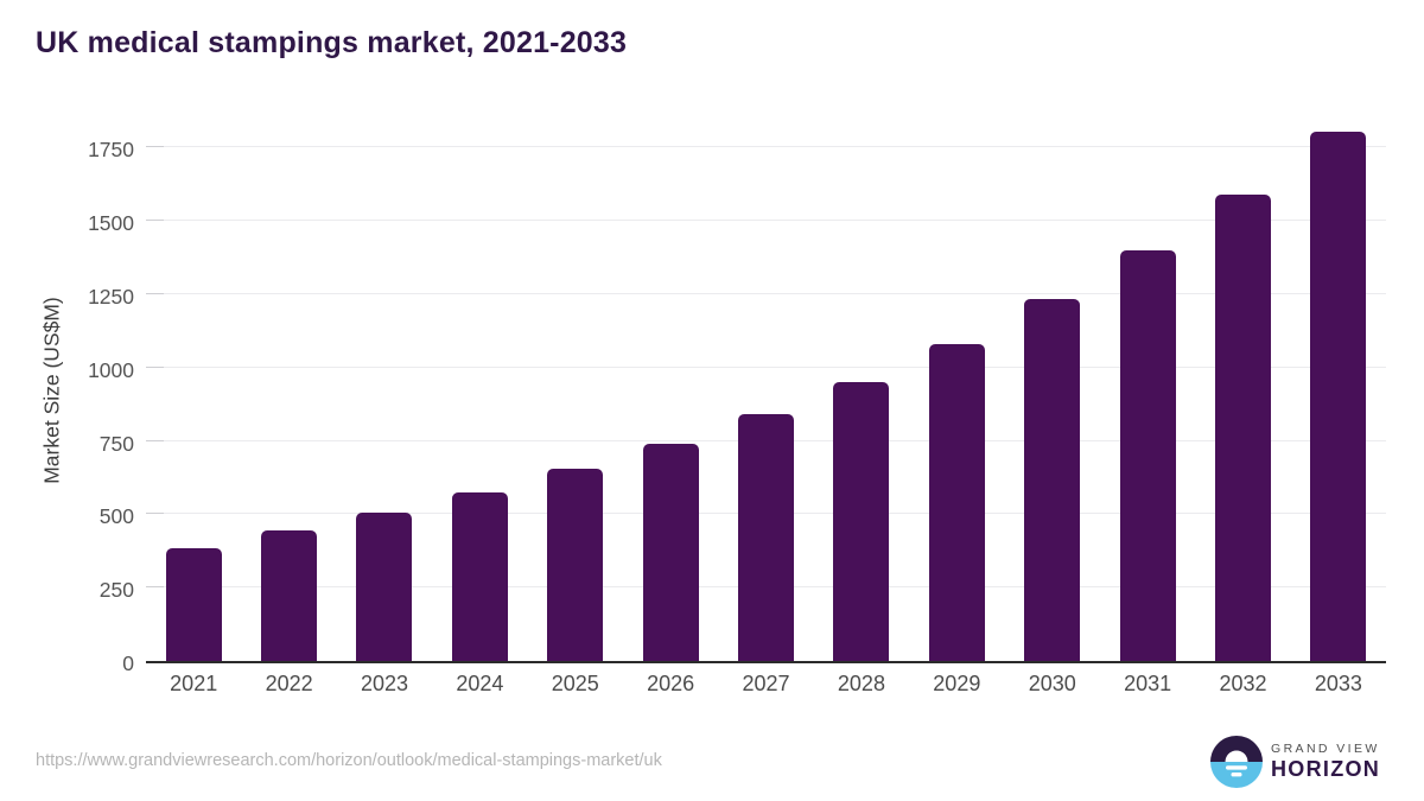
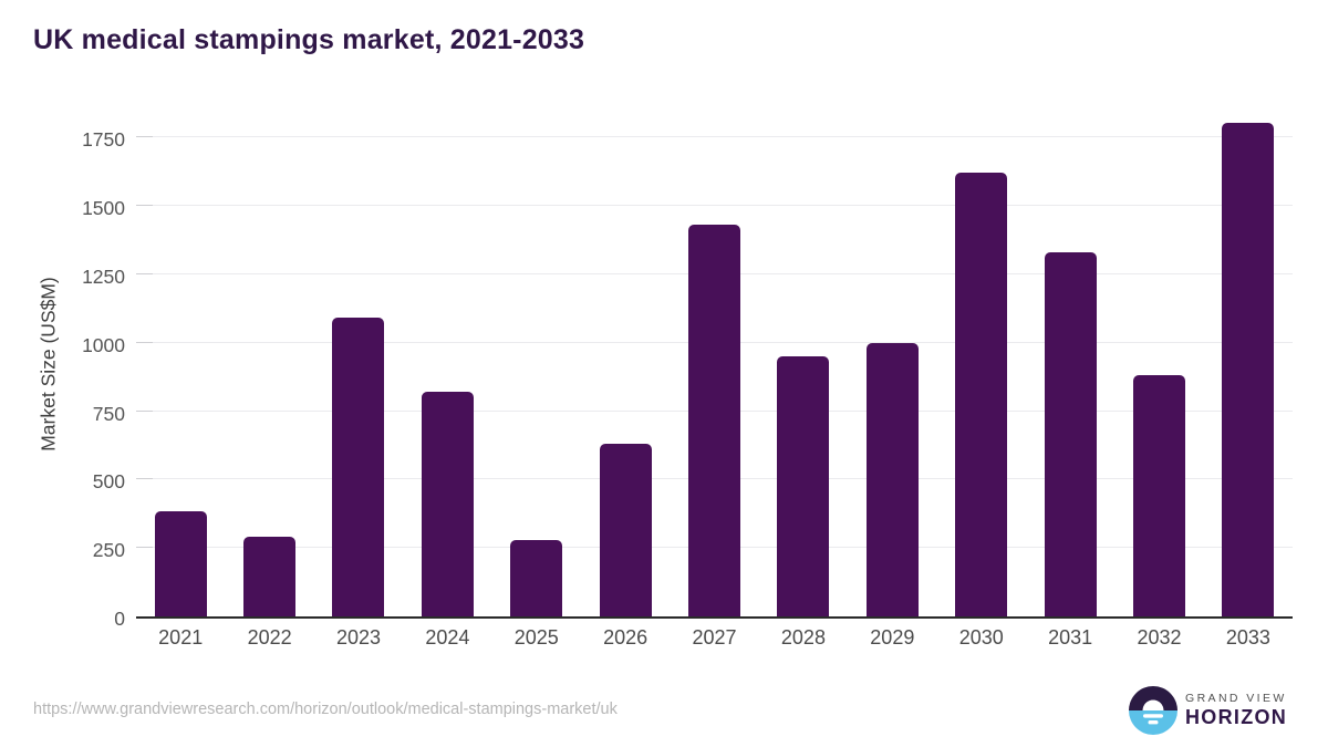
2022: 440 -> 290
2023: 500 -> 1090
2024: 580 -> 820
2025: 660 -> 280
2026: 740 -> 630
2027: 840 -> 1430
2029: 1080 -> 1000
2030: 1240 -> 1620
2031: 1400 -> 1330
2032: 1590 -> 880
